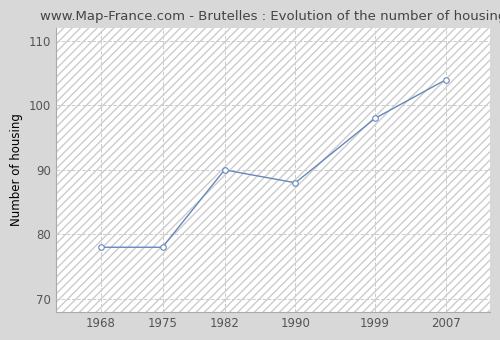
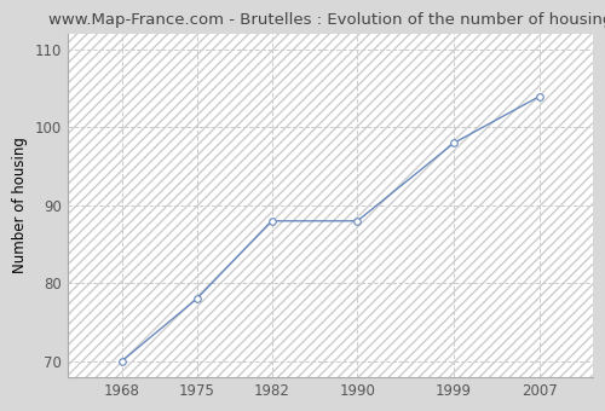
1968: 78 -> 70
1982: 90 -> 88
